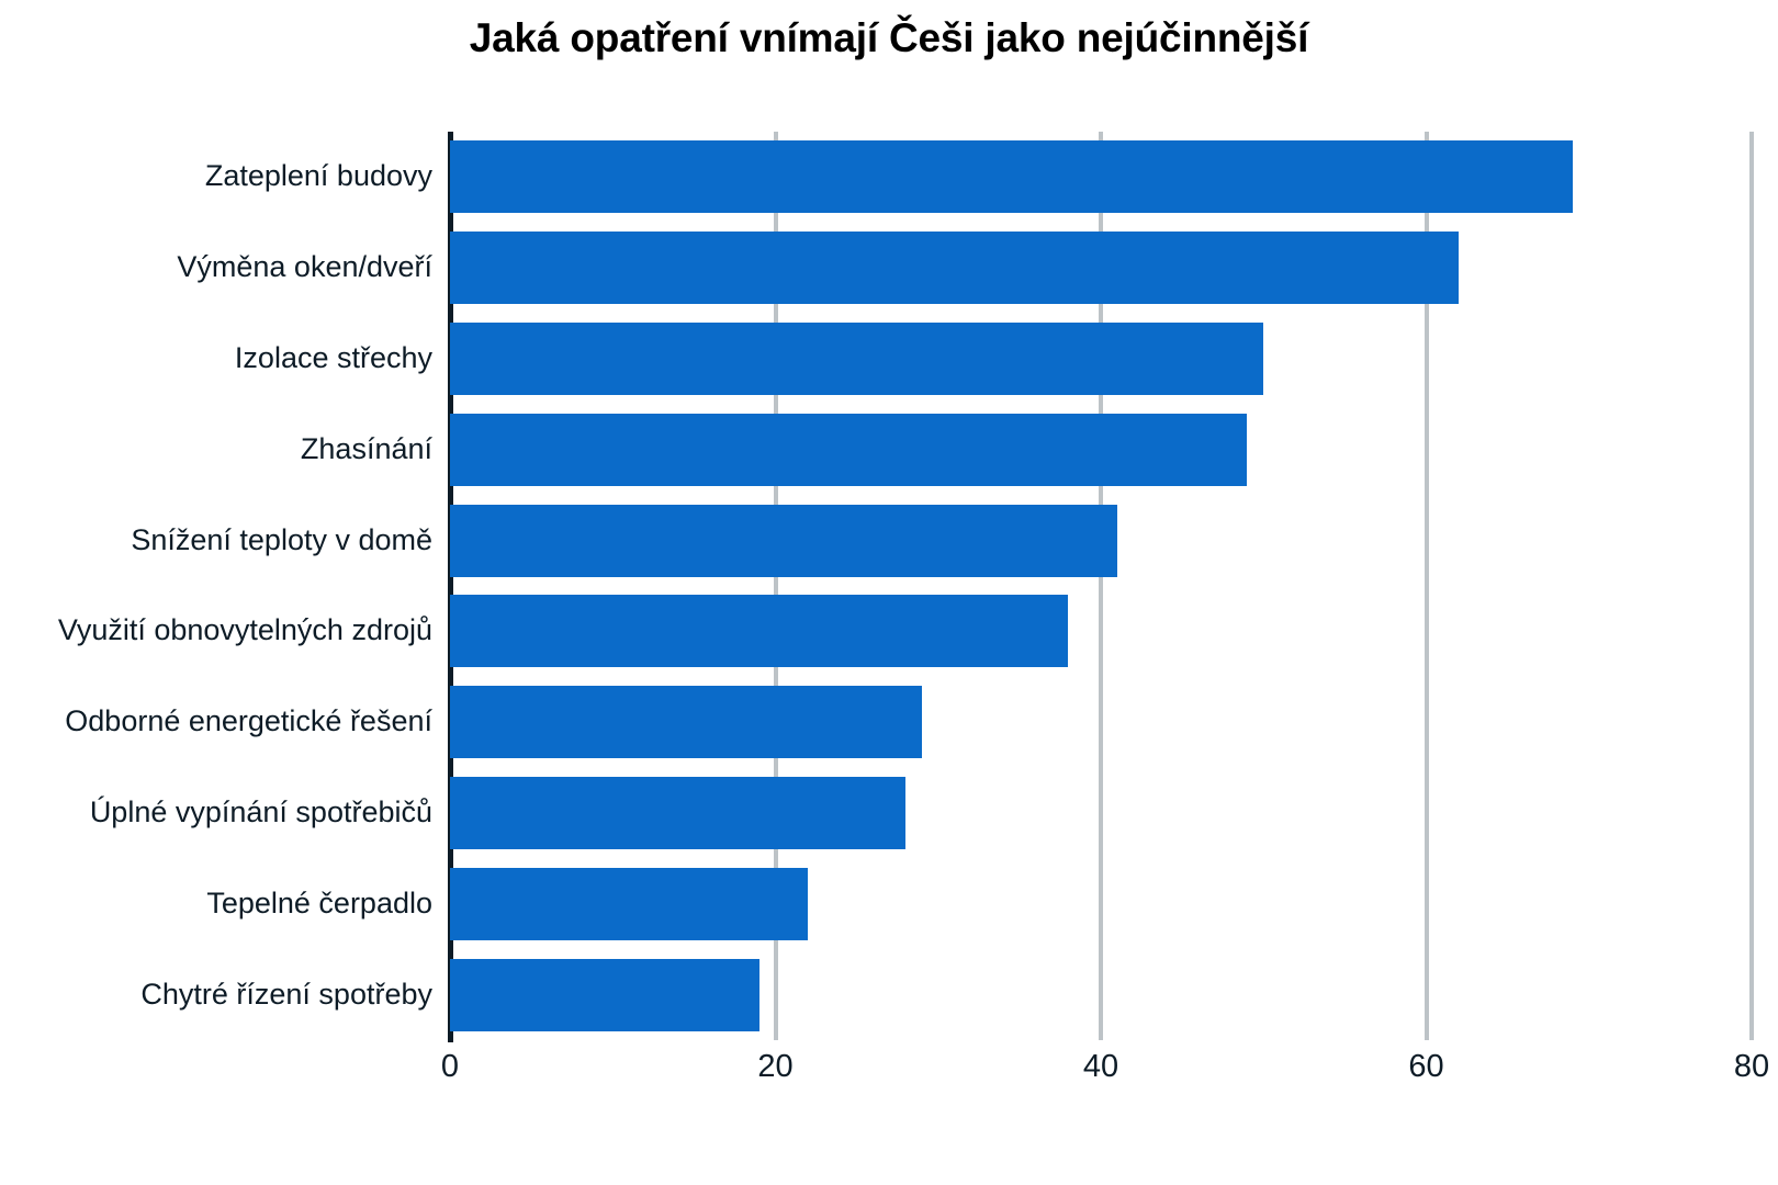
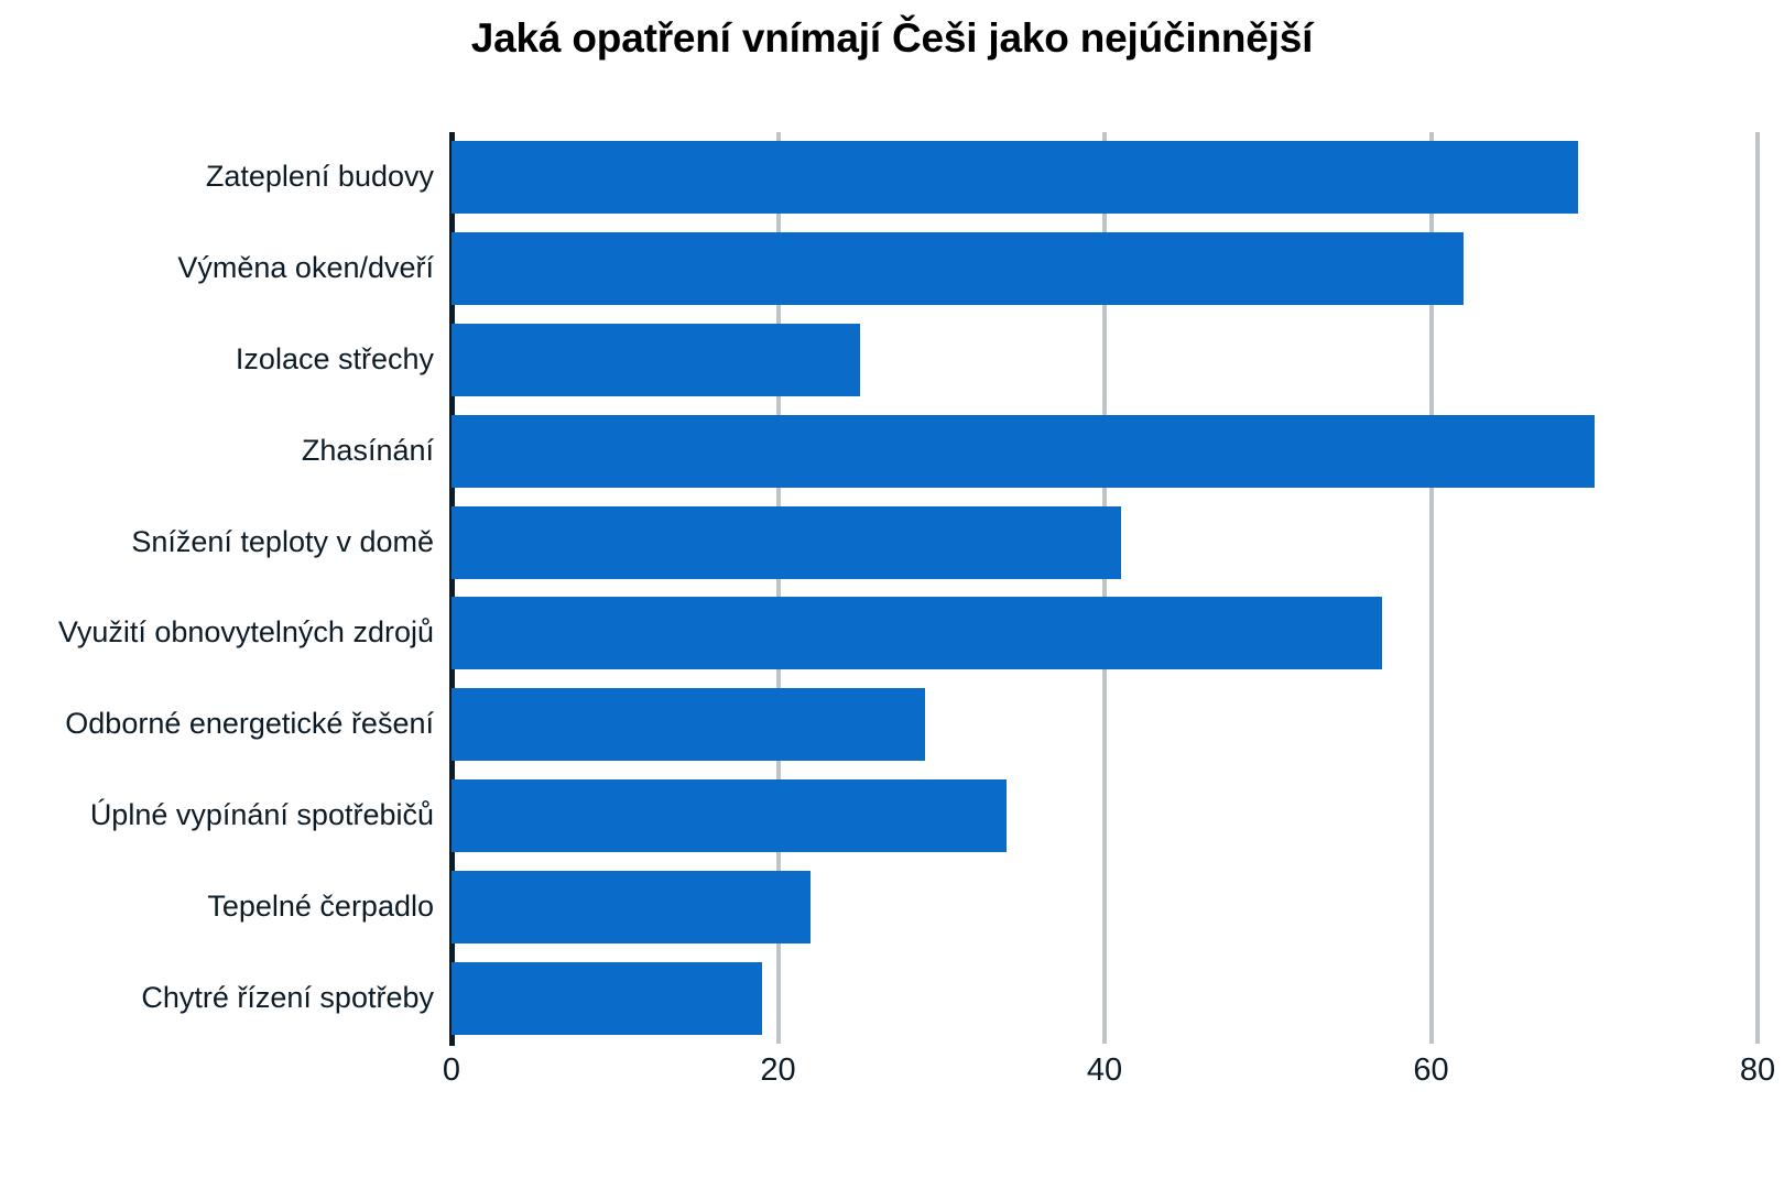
Izolace střechy: 50 -> 25
Zhasínání: 49 -> 70
Využití obnovytelných zdrojů: 38 -> 57
Úplné vypínání spotřebičů: 28 -> 34
